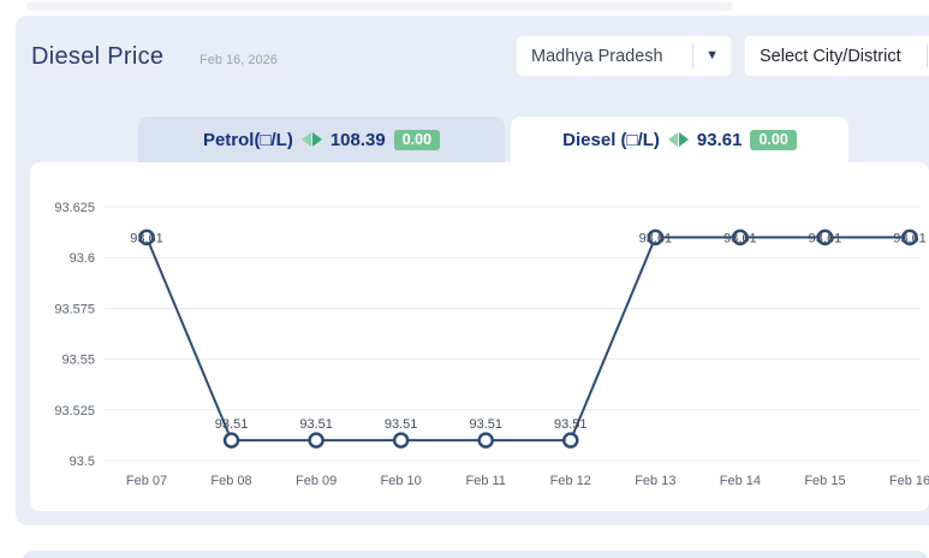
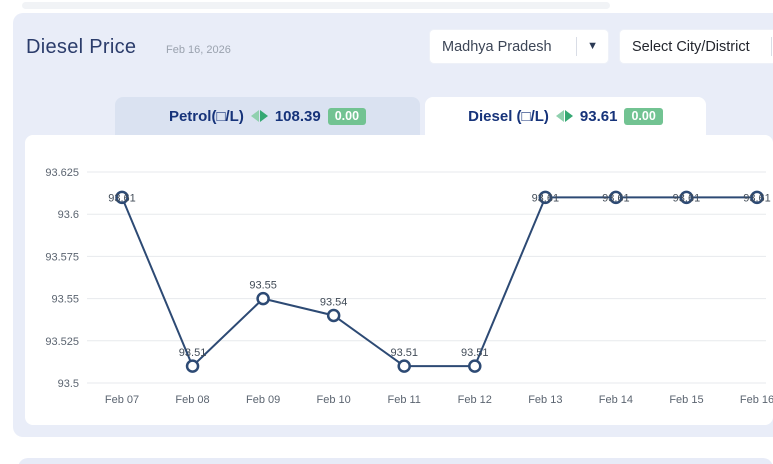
Feb 09: 93.51 -> 93.55
Feb 10: 93.51 -> 93.54
